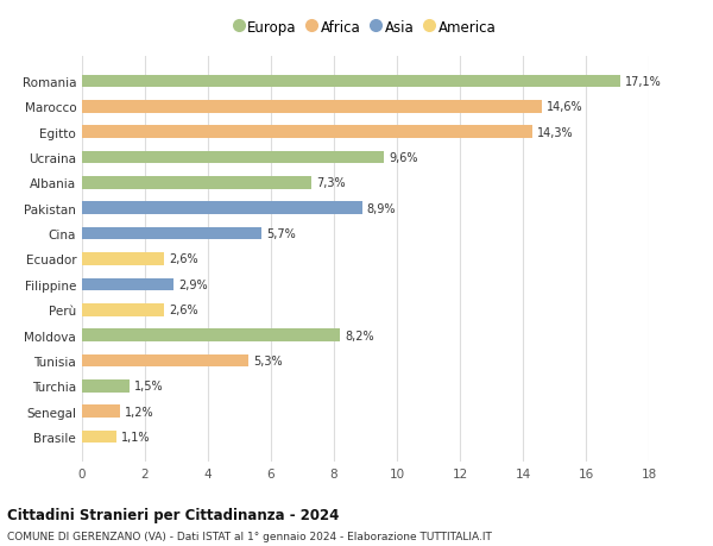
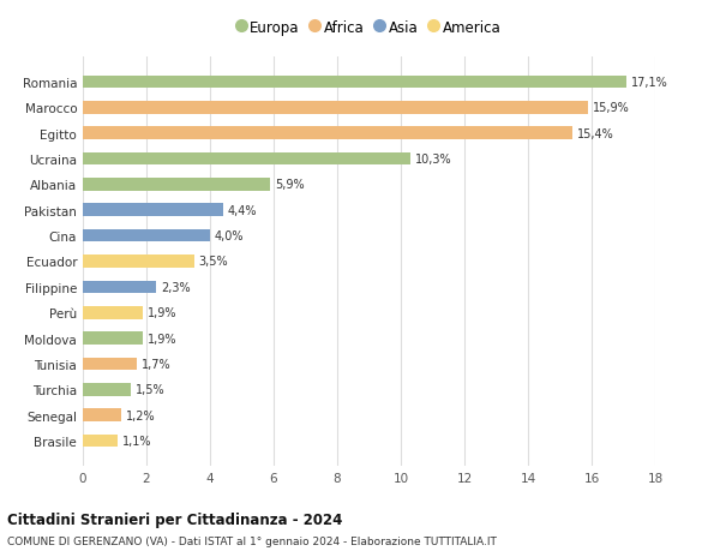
Marocco: 14,6% -> 15,9%
Egitto: 14,3% -> 15,4%
Ucraina: 9,6% -> 10,3%
Albania: 7,3% -> 5,9%
Pakistan: 8,9% -> 4,4%
Cina: 5,7% -> 4,0%
Ecuador: 2,6% -> 3,5%
Filippine: 2,9% -> 2,3%
Perù: 2,6% -> 1,9%
Moldova: 8,2% -> 1,9%
Tunisia: 5,3% -> 1,7%
